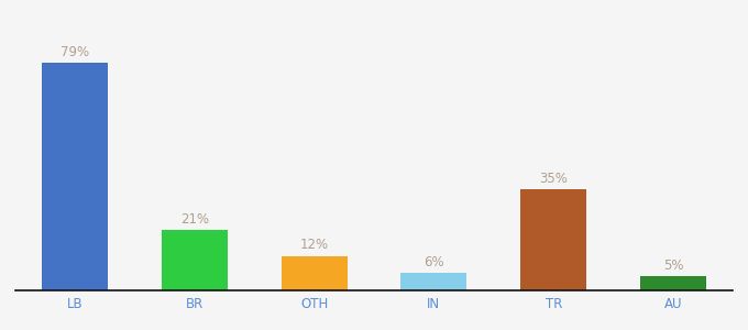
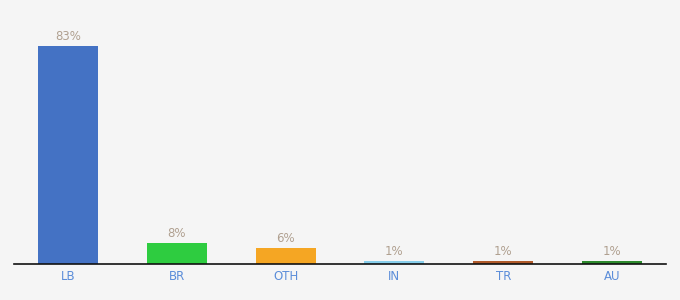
LB: 79% -> 83%
BR: 21% -> 8%
OTH: 12% -> 6%
IN: 6% -> 1%
TR: 35% -> 1%
AU: 5% -> 1%
